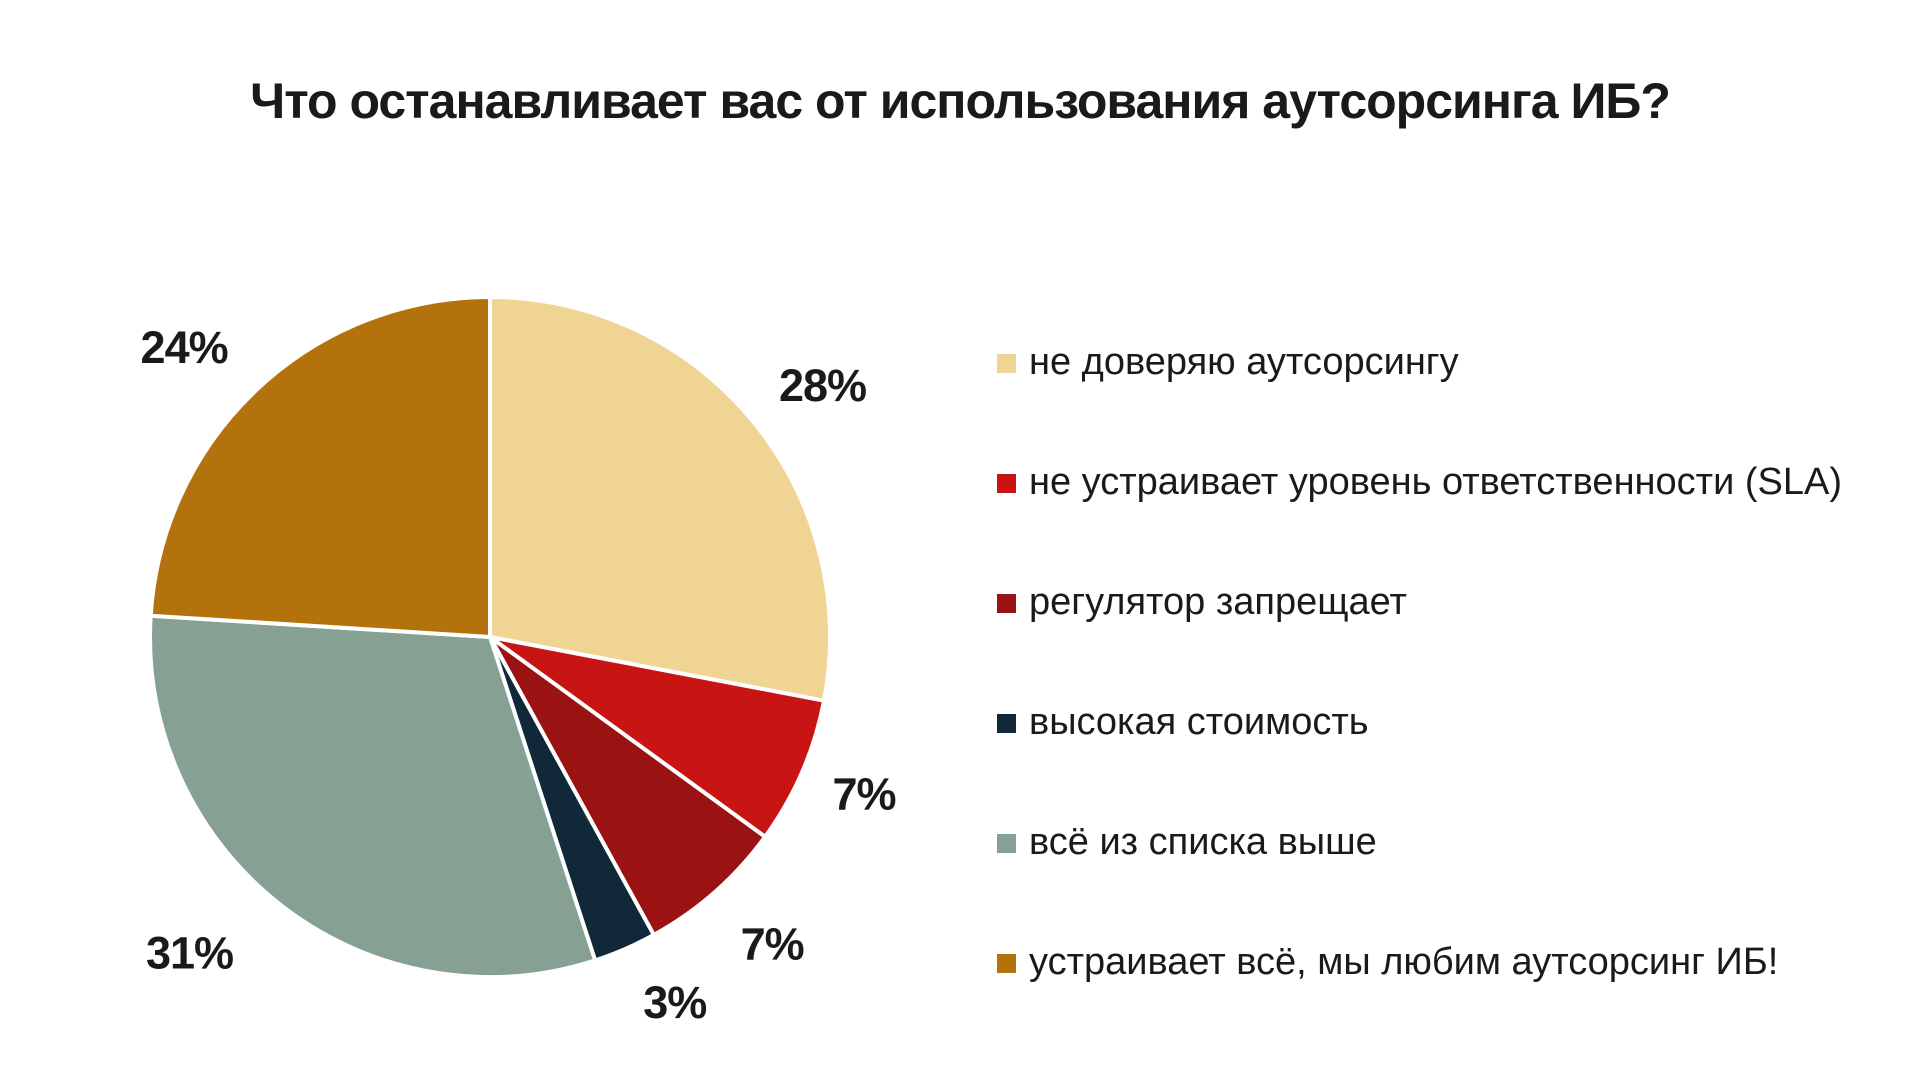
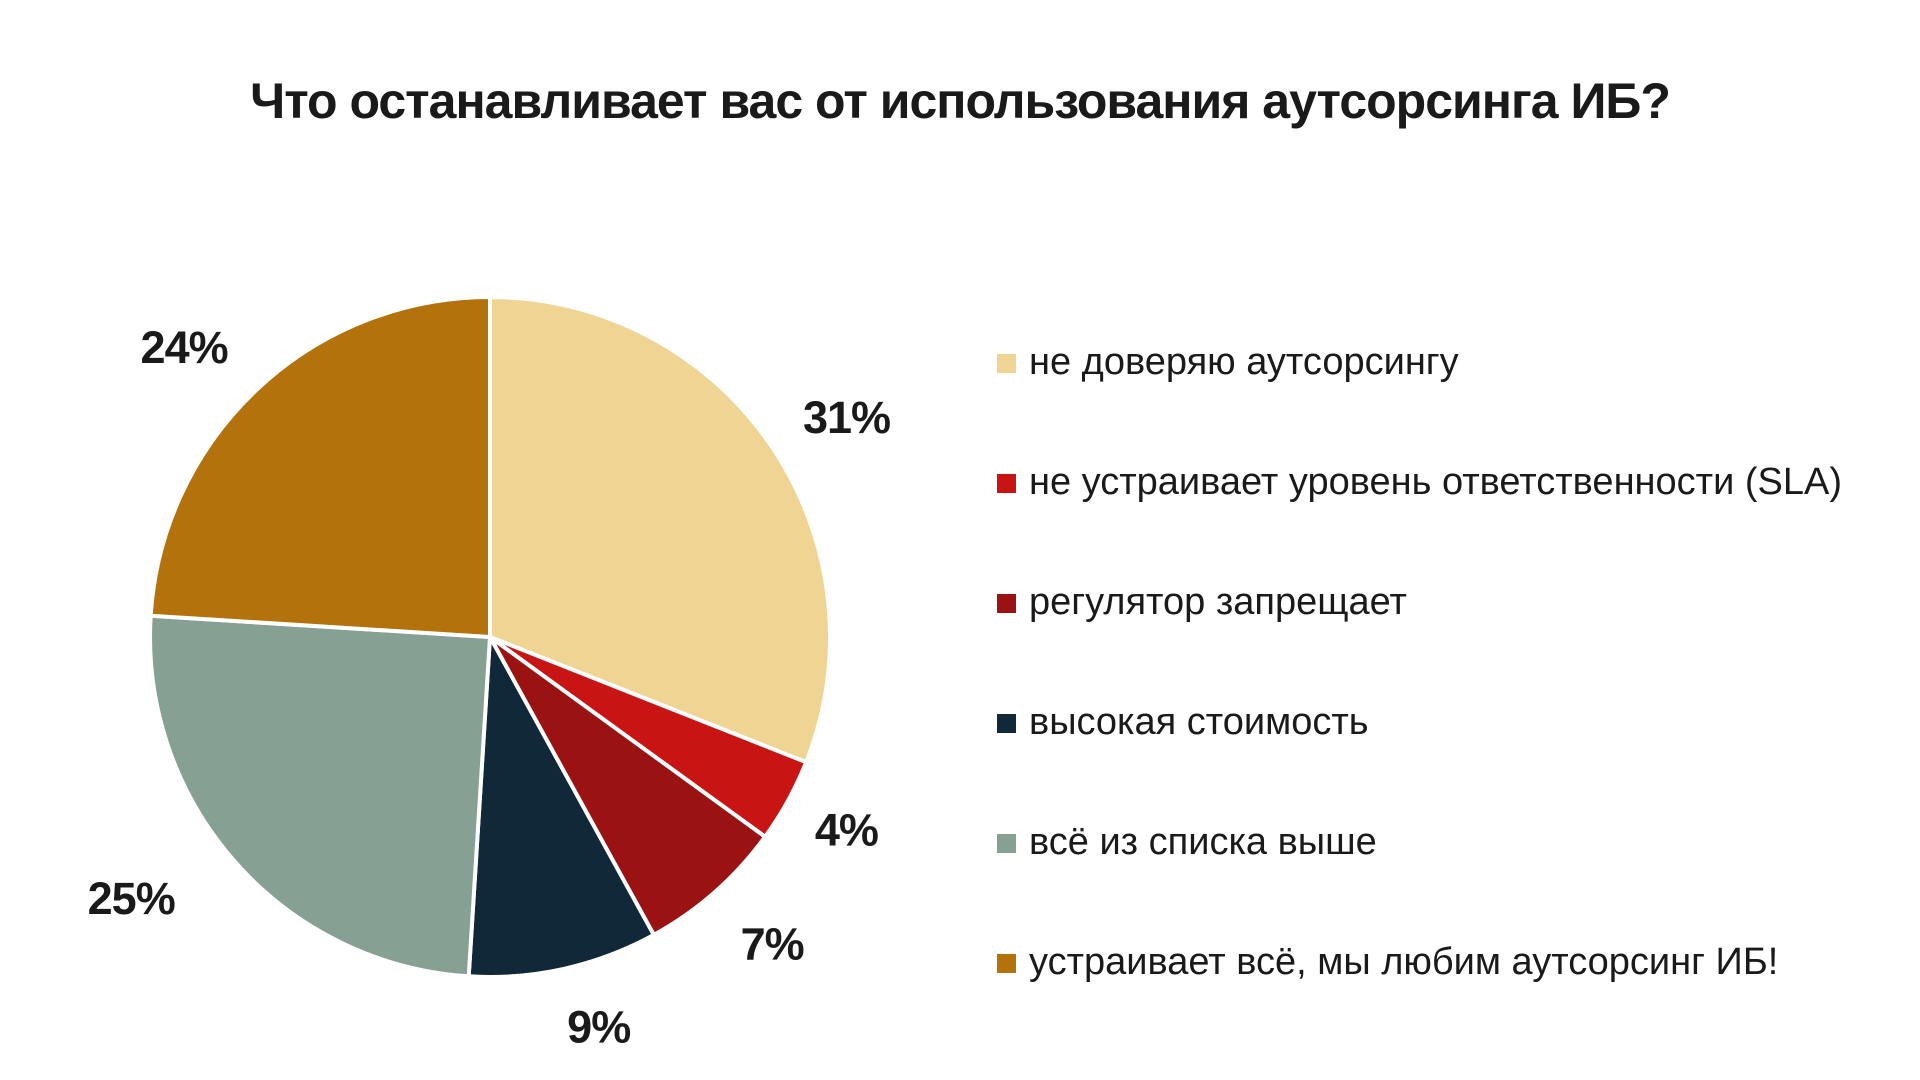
не доверяю аутсорсингу: 28% -> 31%
не устраивает уровень ответственности (SLA): 7% -> 4%
высокая стоимость: 3% -> 9%
всё из списка выше: 31% -> 25%
